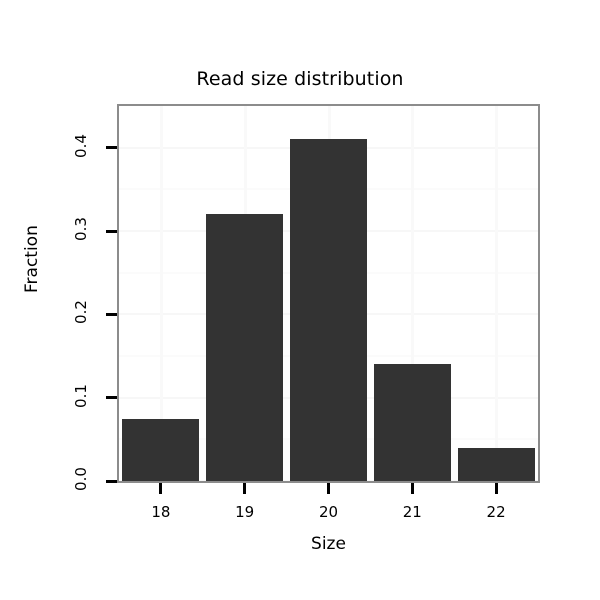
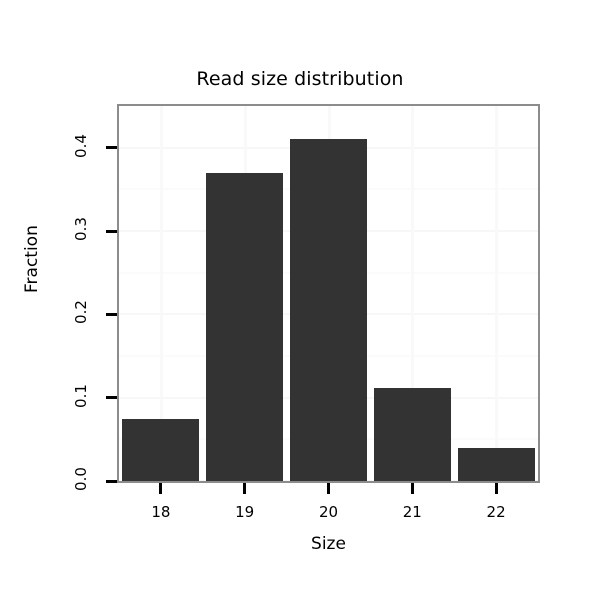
19: 0.32 -> 0.37
21: 0.14 -> 0.11
